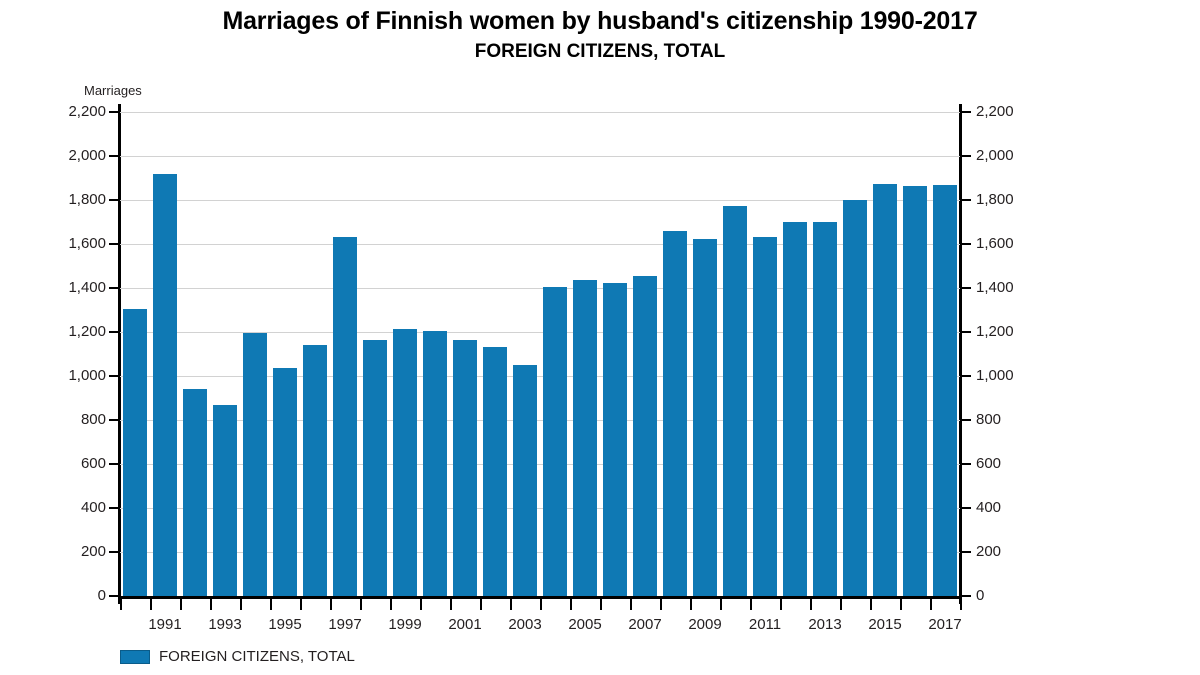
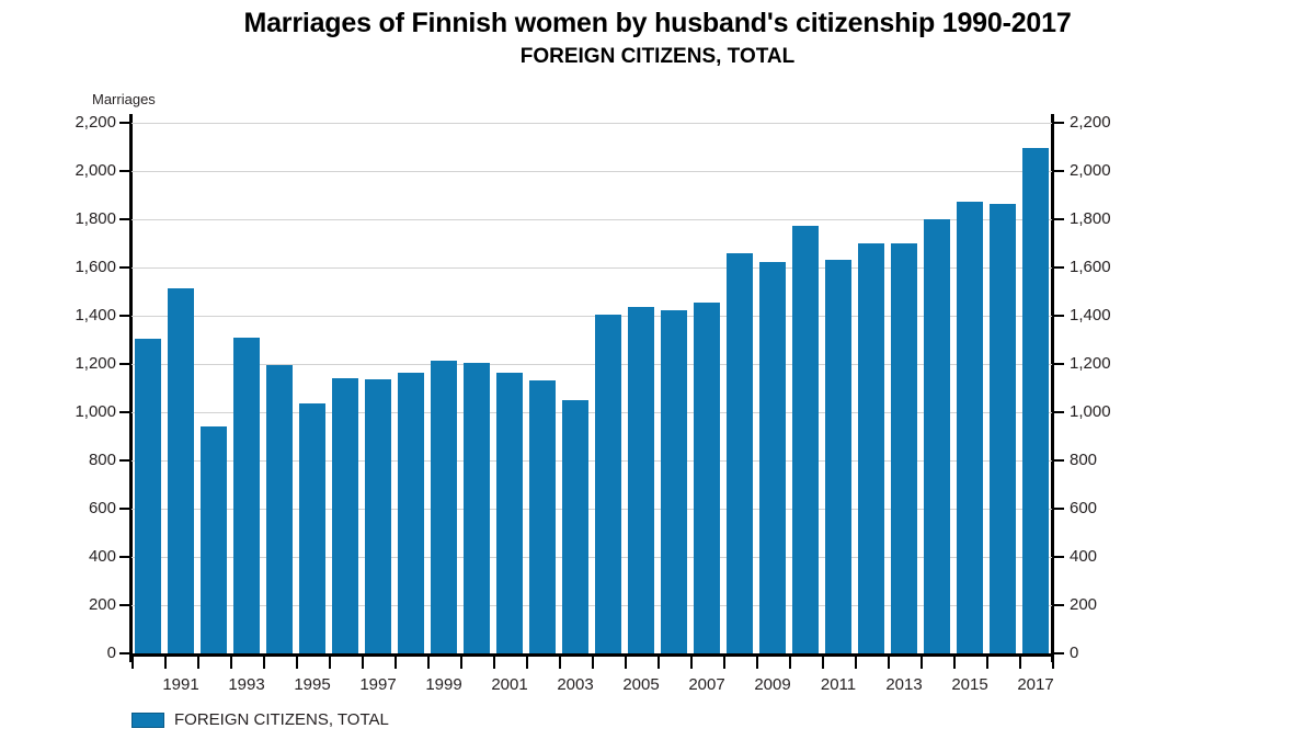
1991: 1920 -> 1520
1993: 870 -> 1310
1997: 1630 -> 1140
2017: 1870 -> 2100
